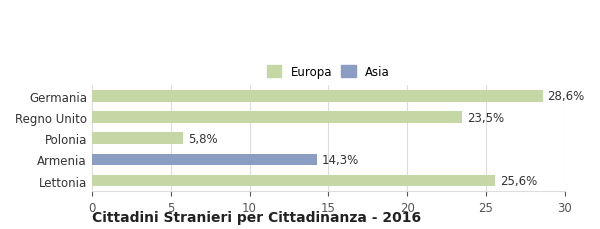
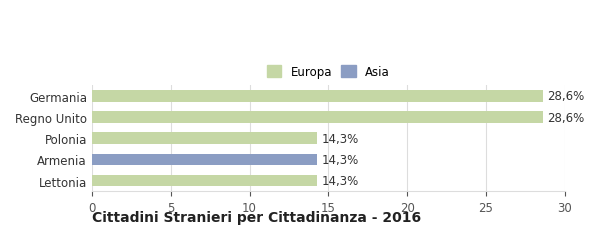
Regno Unito: 23,5% -> 28,6%
Polonia: 5,8% -> 14,3%
Lettonia: 25,6% -> 14,3%
